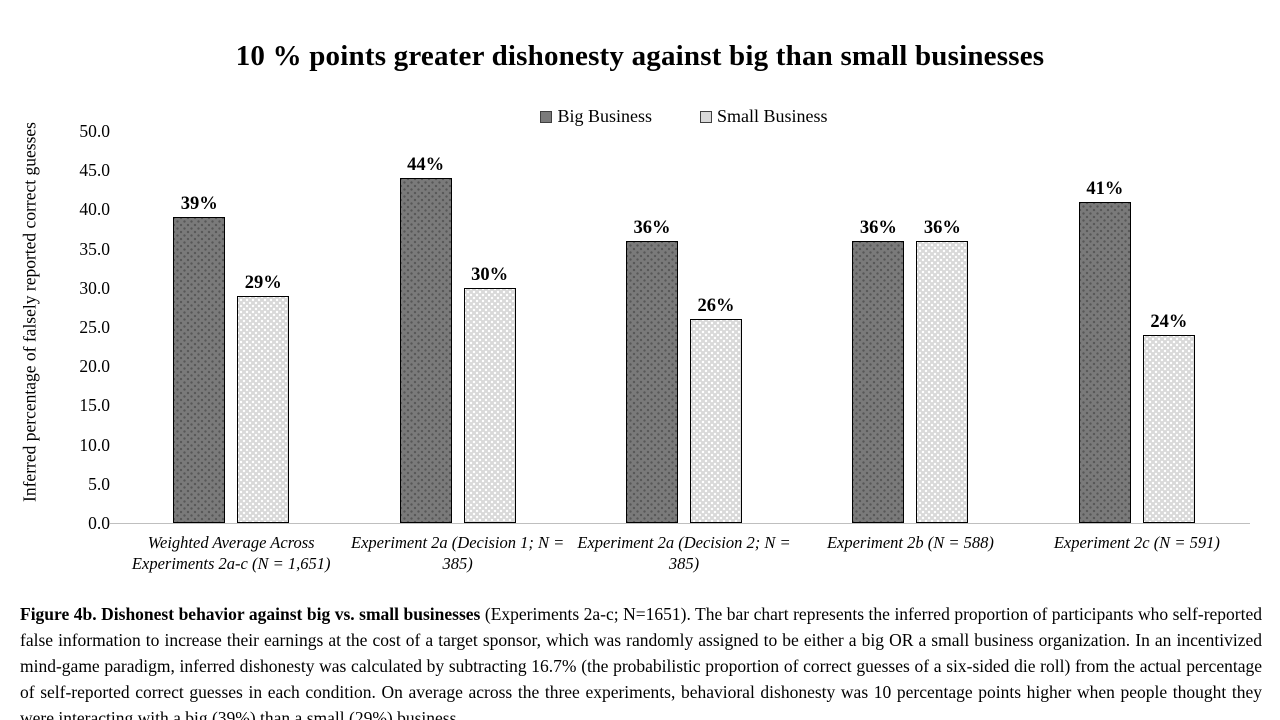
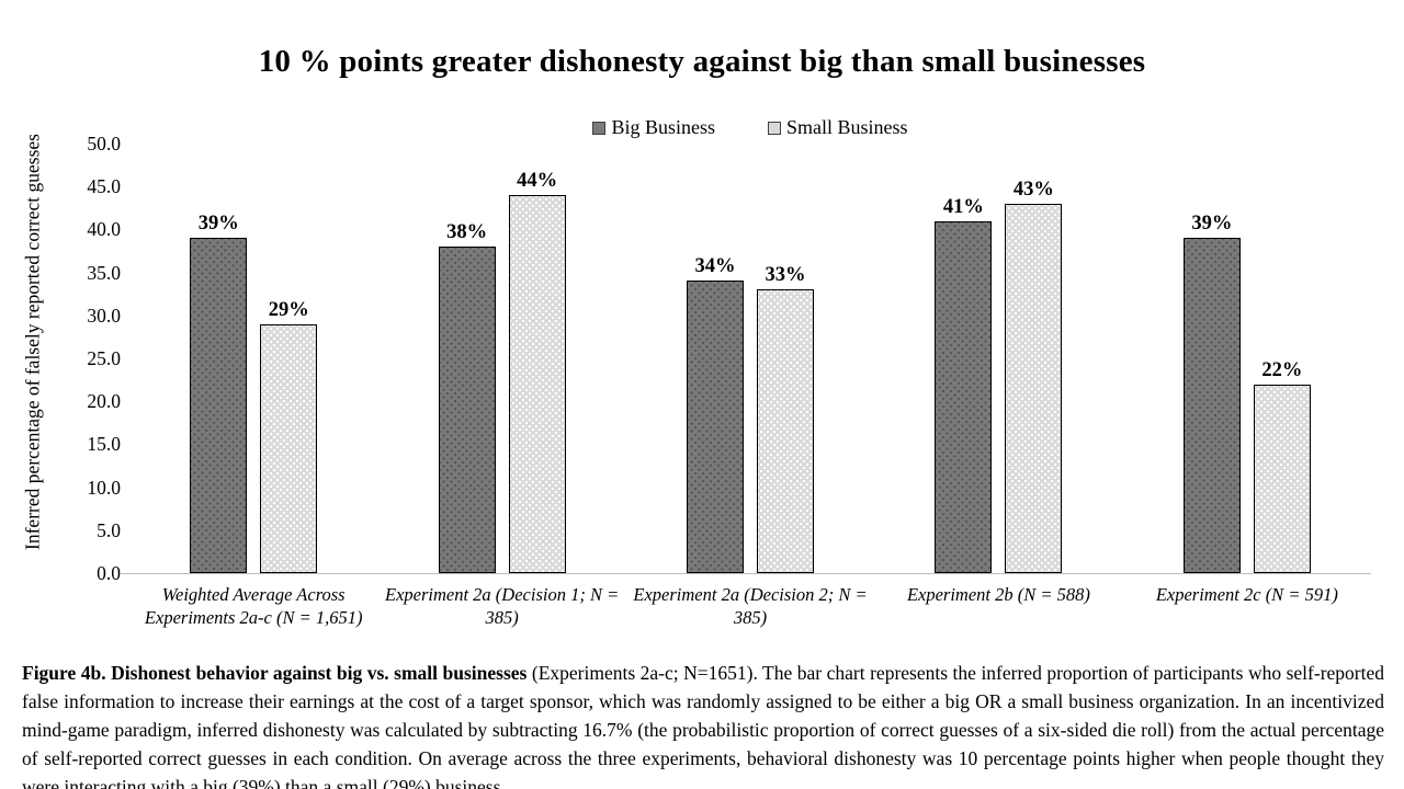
Big Business/Experiment 2a (Decision 1; N = 385): 44% -> 38%
Small Business/Experiment 2a (Decision 1; N = 385): 30% -> 44%
Big Business/Experiment 2a (Decision 2; N = 385): 36% -> 34%
Small Business/Experiment 2a (Decision 2; N = 385): 26% -> 33%
Big Business/Experiment 2b (N = 588): 36% -> 41%
Small Business/Experiment 2b (N = 588): 36% -> 43%
Big Business/Experiment 2c (N = 591): 41% -> 39%
Small Business/Experiment 2c (N = 591): 24% -> 22%
